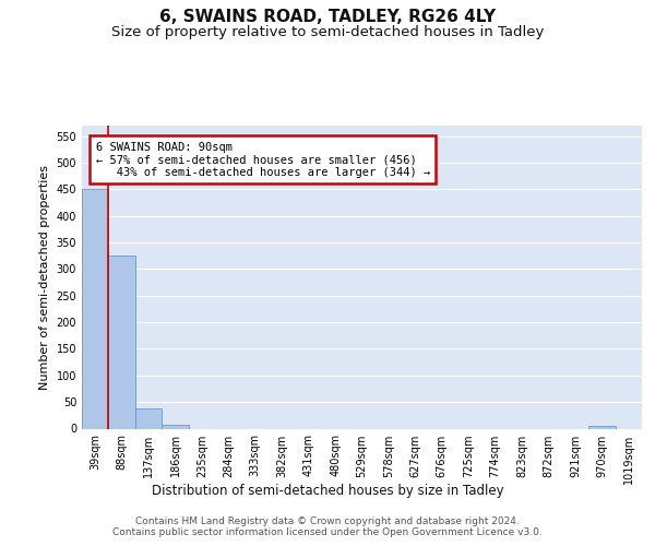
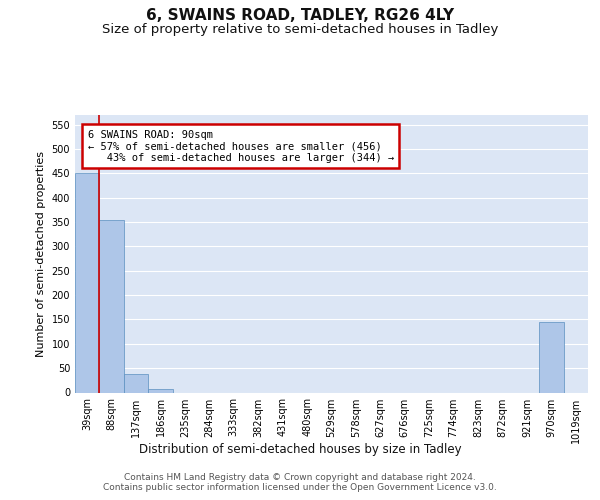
88sqm: 325 -> 355
970sqm: 5 -> 145
